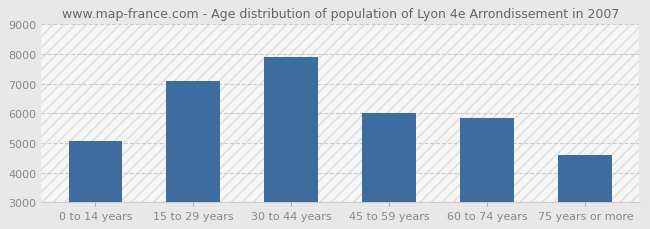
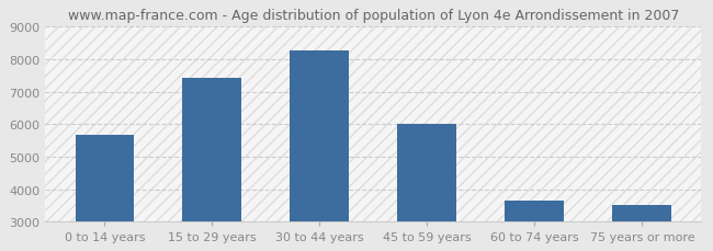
0 to 14 years: 5050 -> 5680
15 to 29 years: 7100 -> 7430
30 to 44 years: 7900 -> 8260
60 to 74 years: 5850 -> 3660
75 years or more: 4600 -> 3520
